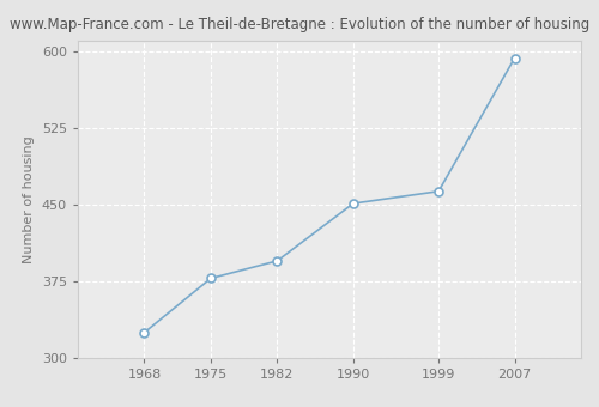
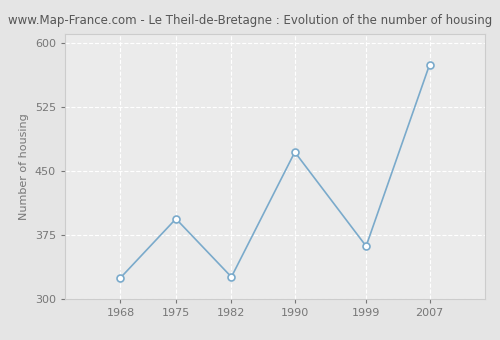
1975: 378 -> 394
1982: 395 -> 326
1990: 451 -> 472
1999: 463 -> 362
2007: 593 -> 574
